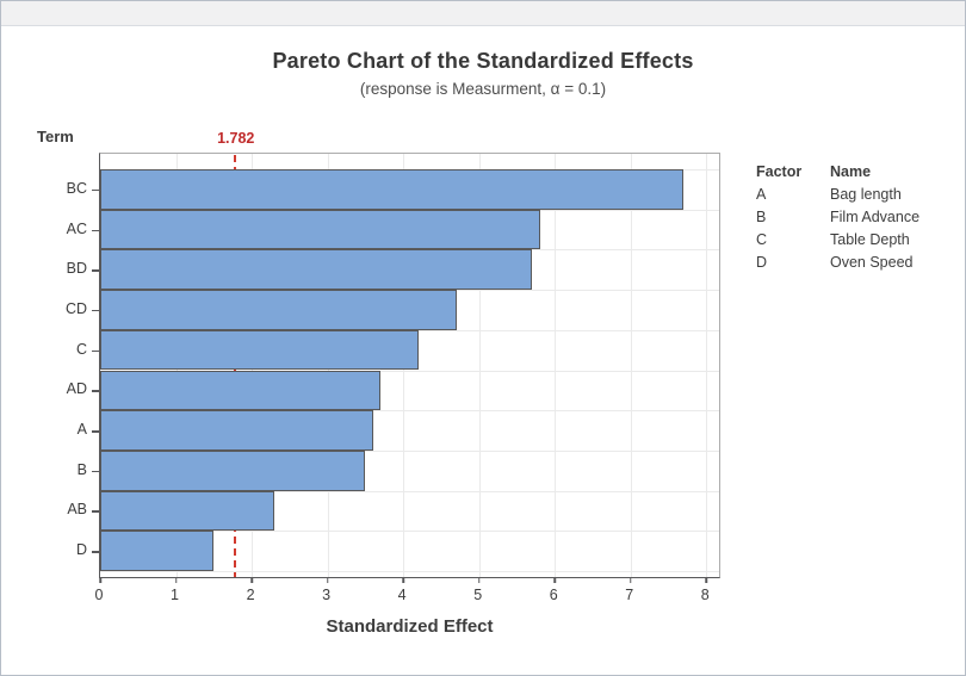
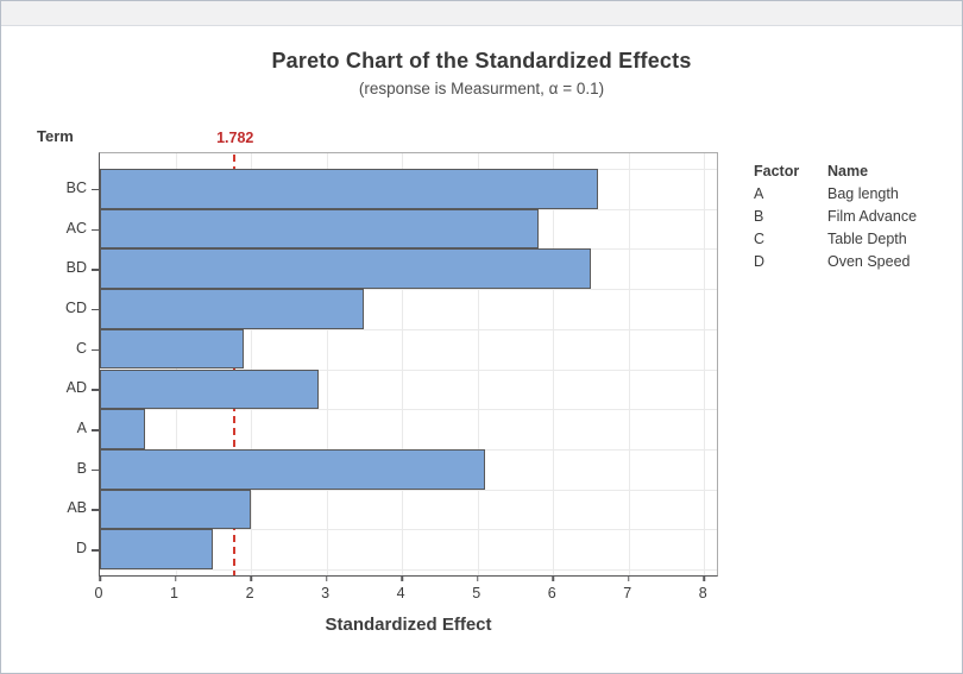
BC: 7.7 -> 6.6
BD: 5.7 -> 6.5
CD: 4.7 -> 3.5
C: 4.2 -> 1.9
AD: 3.7 -> 2.9
A: 3.6 -> 0.6
B: 3.5 -> 5.1
AB: 2.3 -> 2.0
